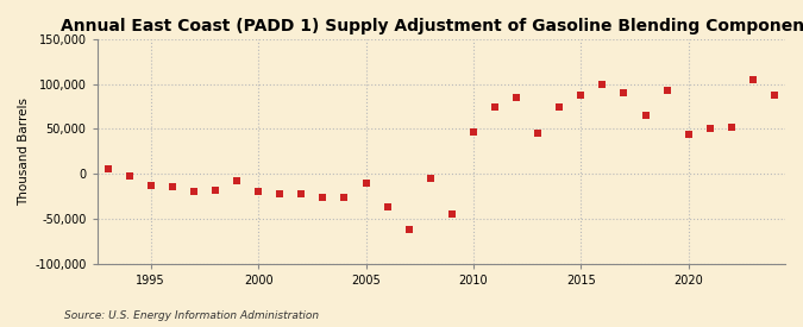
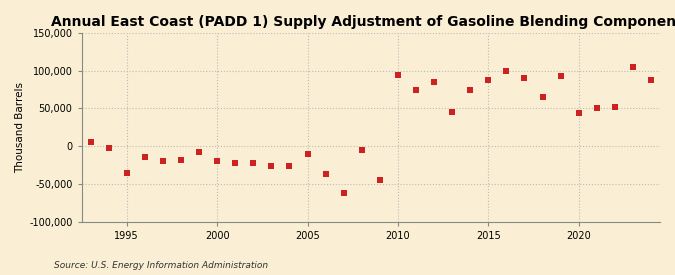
1995: -13,000 -> -36,000
2010: 46,000 -> 94,000
